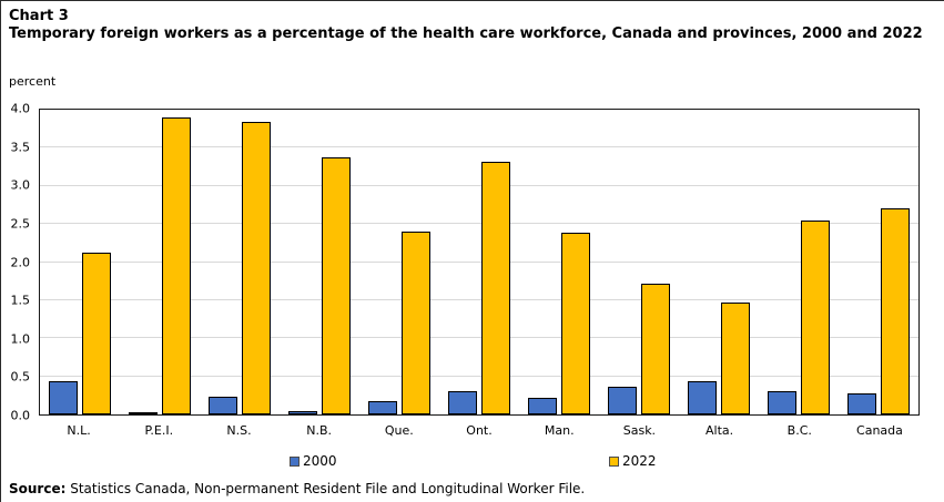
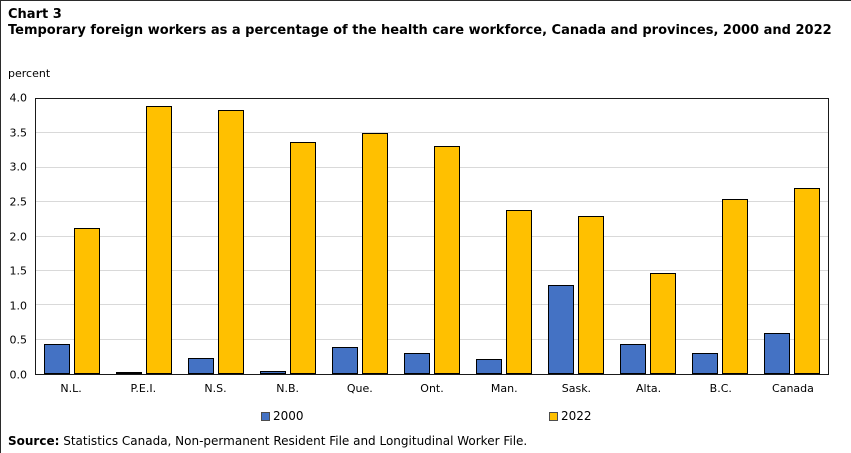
2000/Que.: 0.2 -> 0.4
2022/Que.: 2.4 -> 3.5
2000/Sask.: 0.4 -> 1.3
2022/Sask.: 1.7 -> 2.3
2000/Canada: 0.3 -> 0.6
